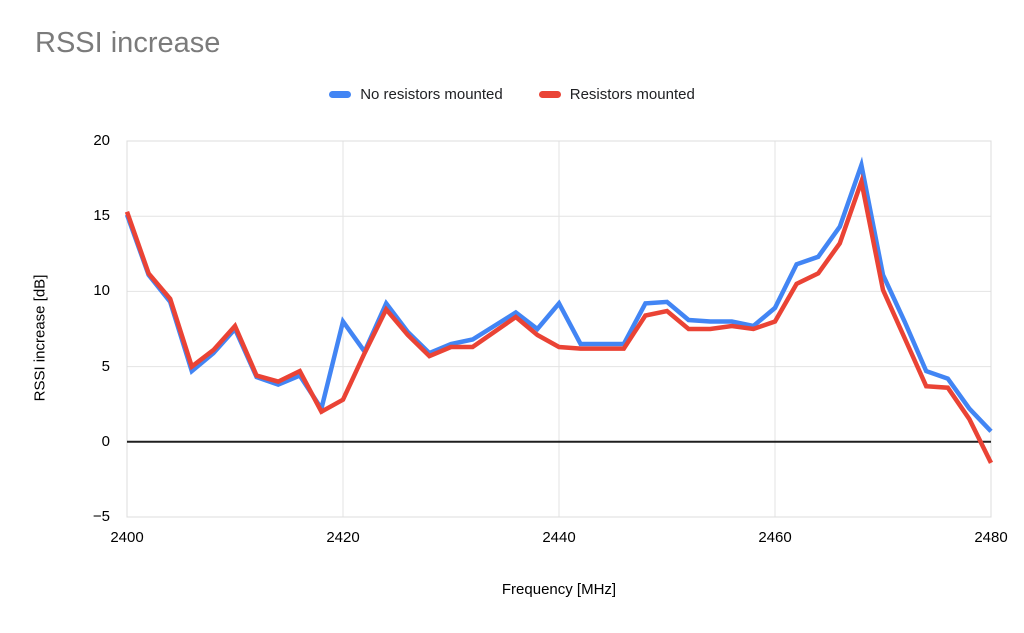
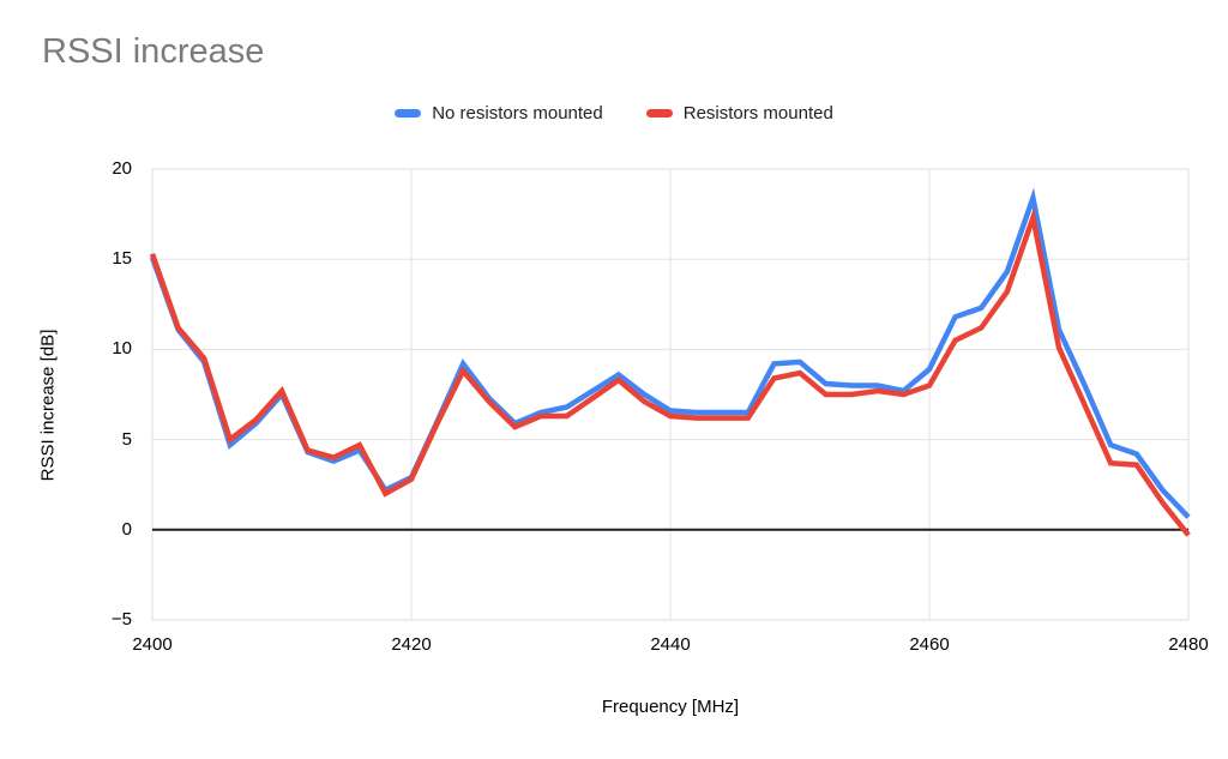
No resistors mounted/2420: 8.0 -> 2.9
No resistors mounted/2440: 9.2 -> 6.6
Resistors mounted/2480: -1.4 -> -0.3
